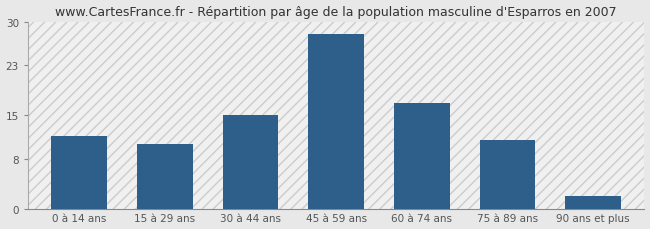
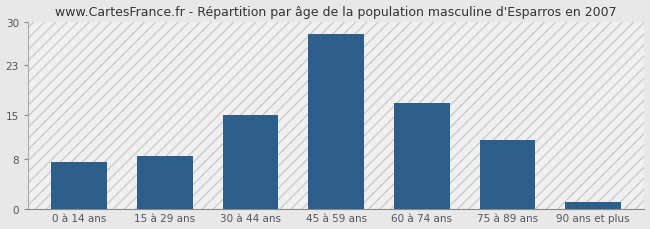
0 à 14 ans: 11.6 -> 7.5
15 à 29 ans: 10.4 -> 8.5
90 ans et plus: 2.0 -> 1.0
